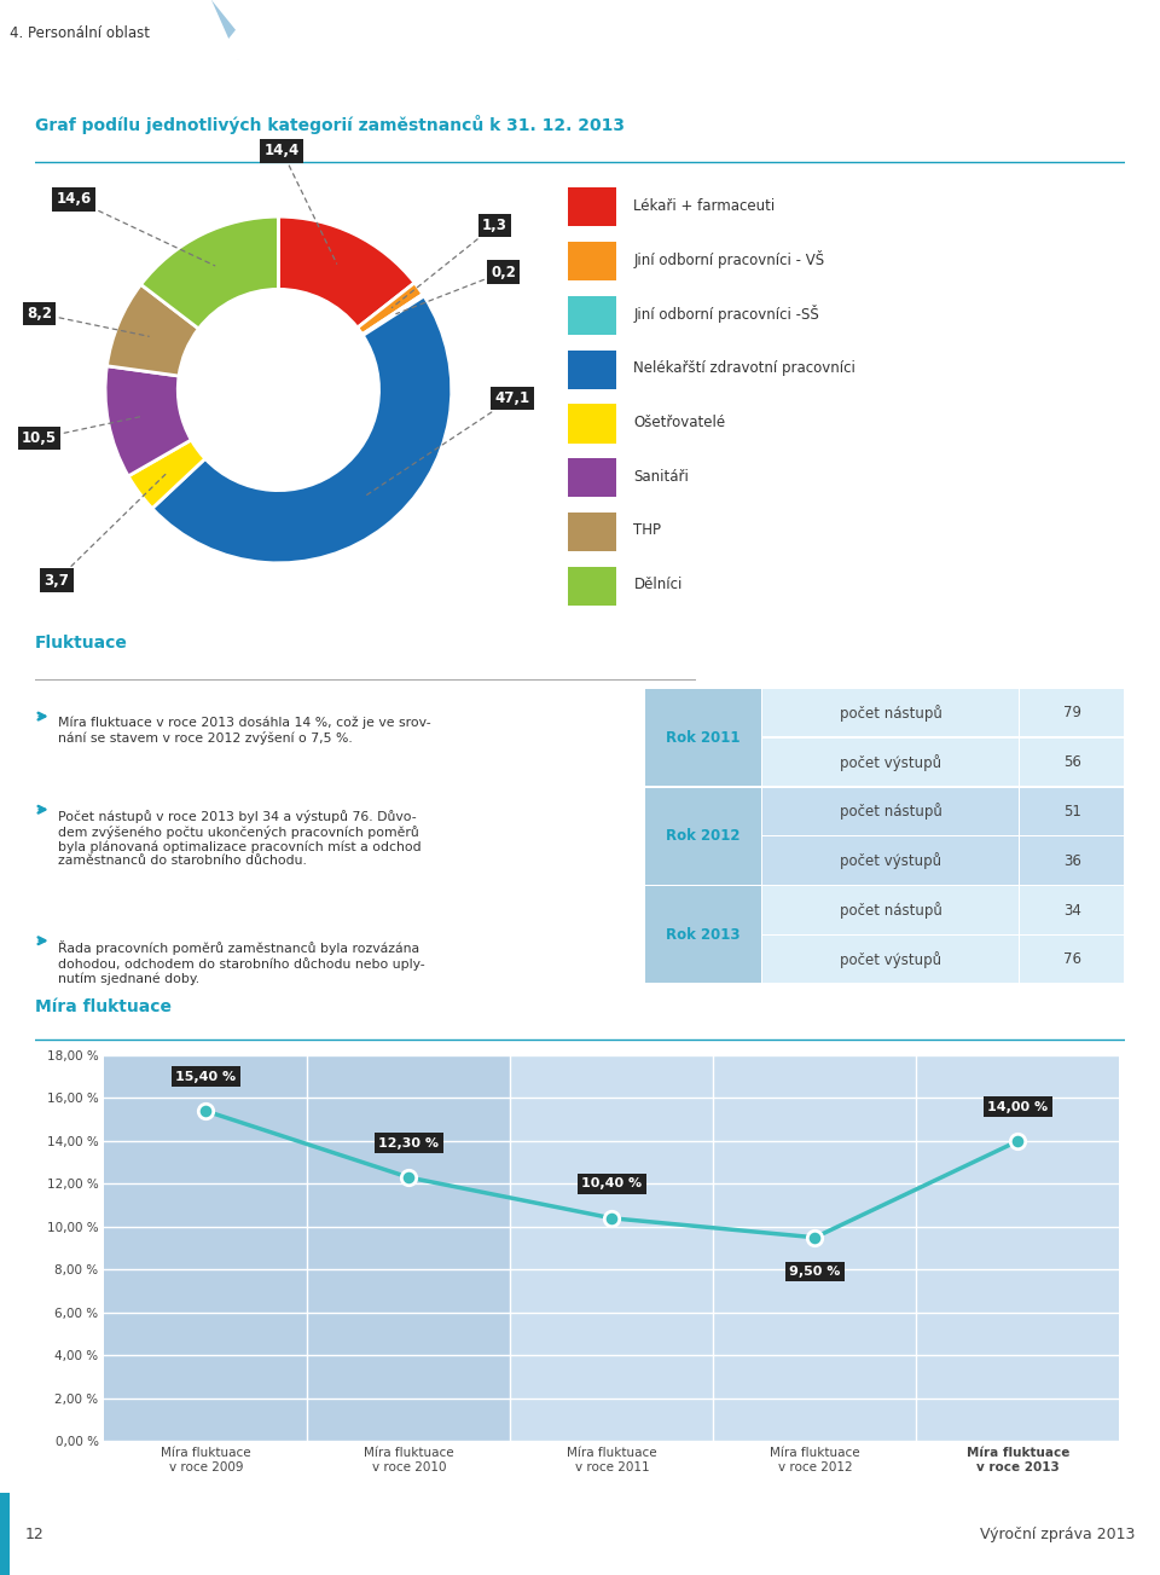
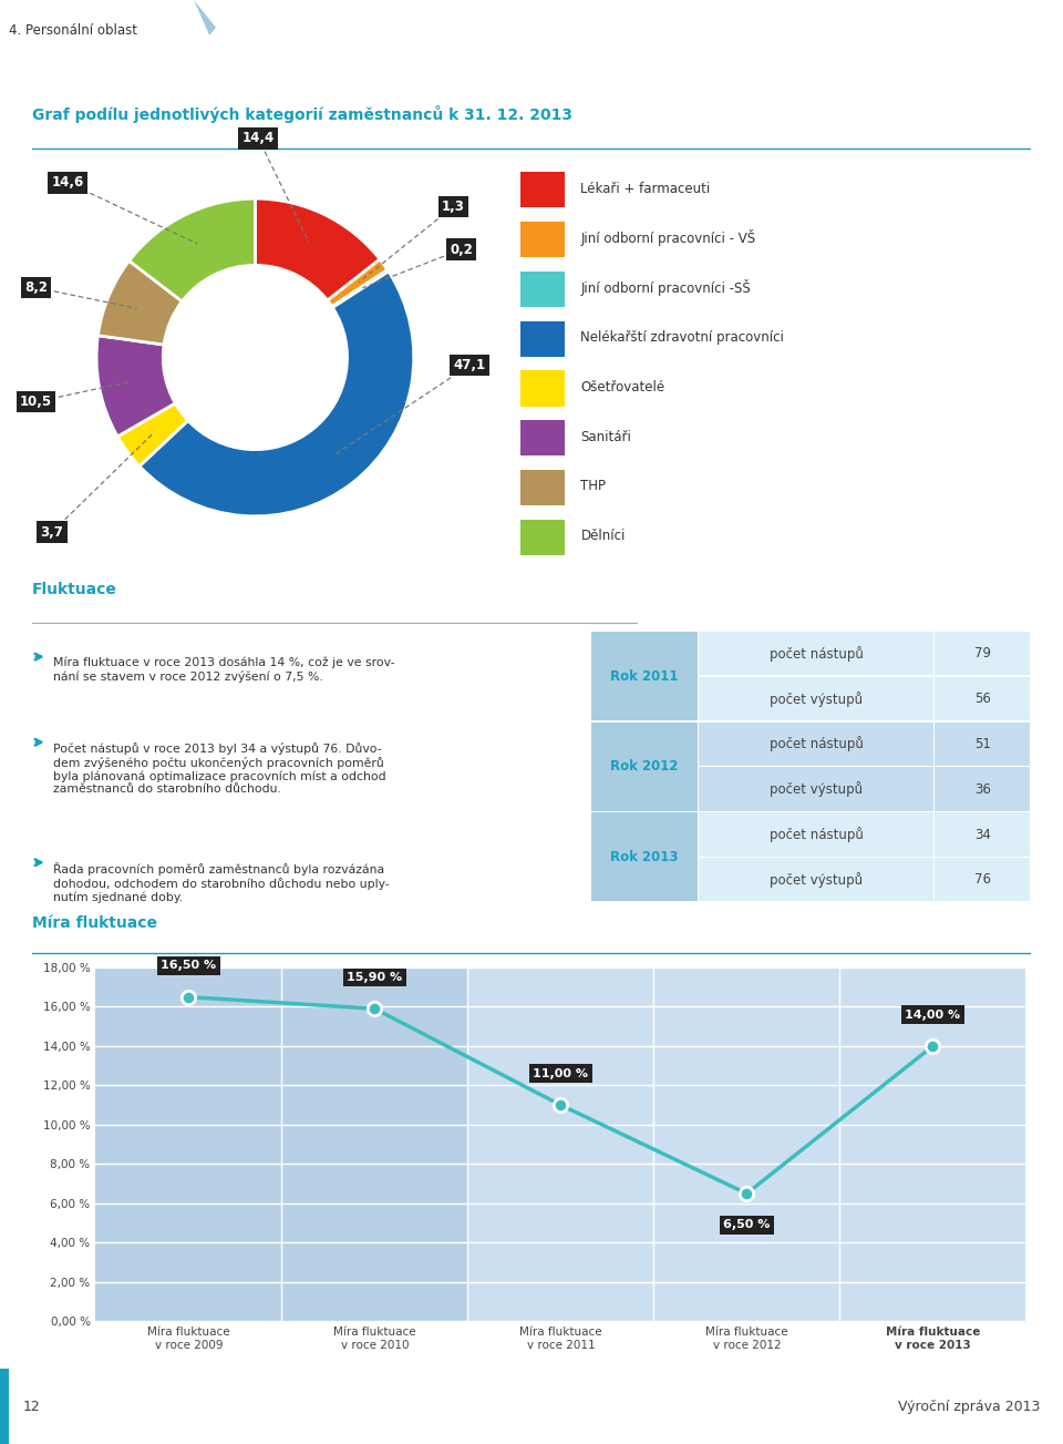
Míra fluktuace v roce 2009: 15,40 -> 16,50
Míra fluktuace v roce 2010: 12,30 -> 15,90
Míra fluktuace v roce 2011: 10,40 -> 11,00
Míra fluktuace v roce 2012: 9,50 -> 6,50
